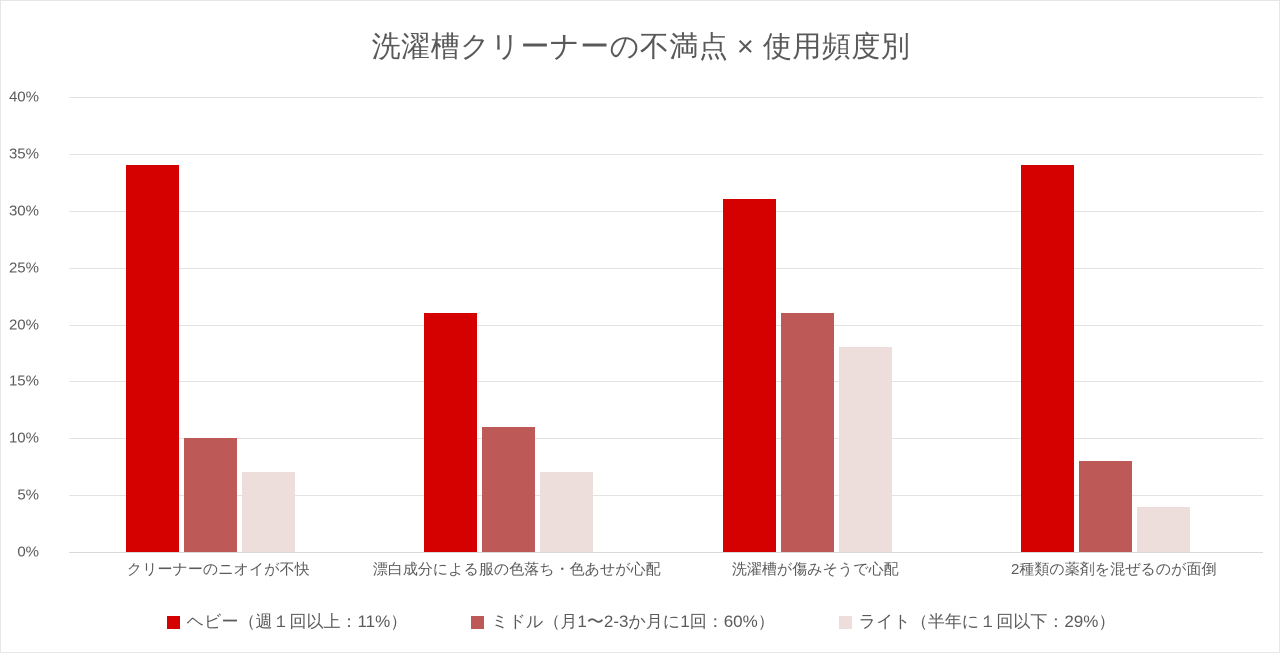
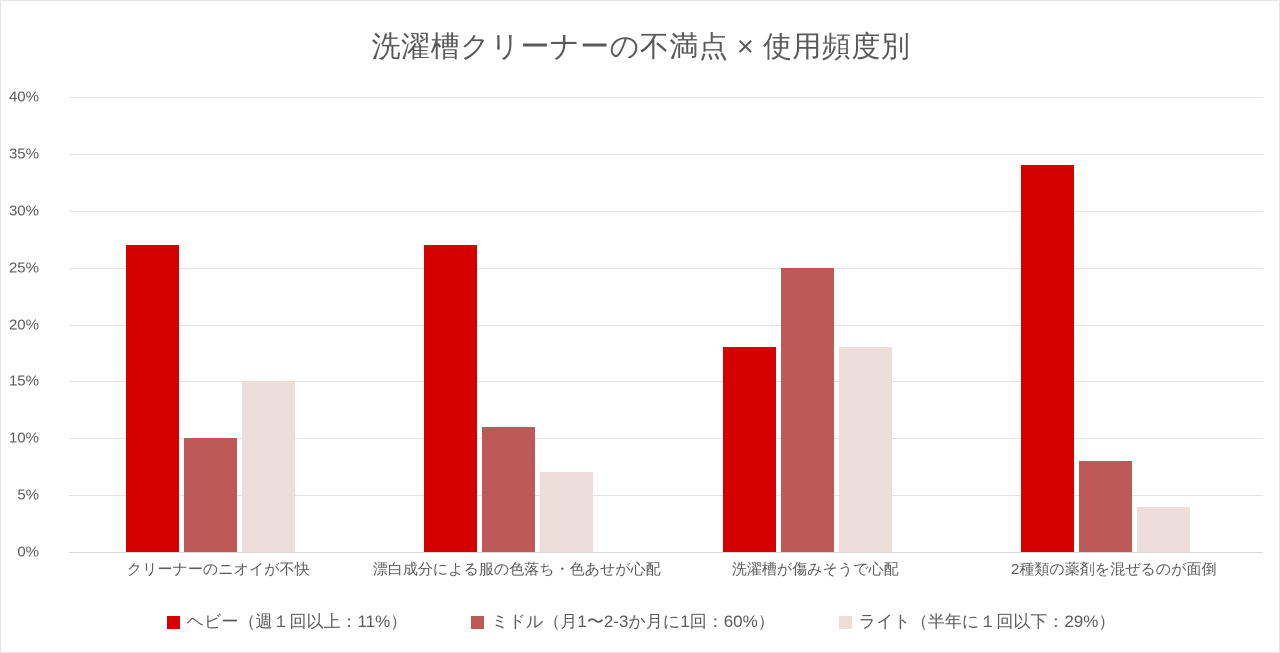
ヘビー（週１回以上：11%）/クリーナーのニオイが不快: 34% -> 27%
ライト（半年に１回以下：29%）/クリーナーのニオイが不快: 7% -> 15%
ヘビー（週１回以上：11%）/漂白成分による服の色落ち・色あせが心配: 21% -> 27%
ヘビー（週１回以上：11%）/洗濯槽が傷みそうで心配: 31% -> 18%
ミドル（月1〜2-3か月に1回：60%）/洗濯槽が傷みそうで心配: 21% -> 25%
